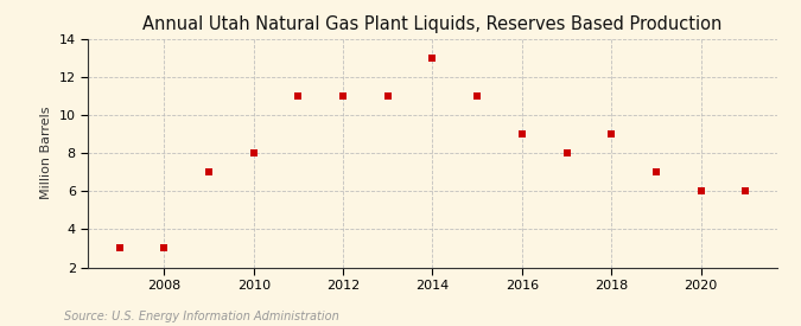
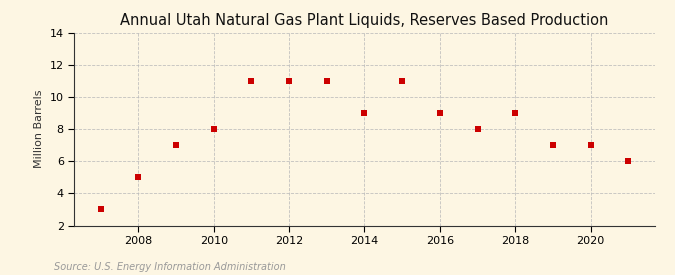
2008: 3 -> 5
2014: 13 -> 9
2020: 6 -> 7
